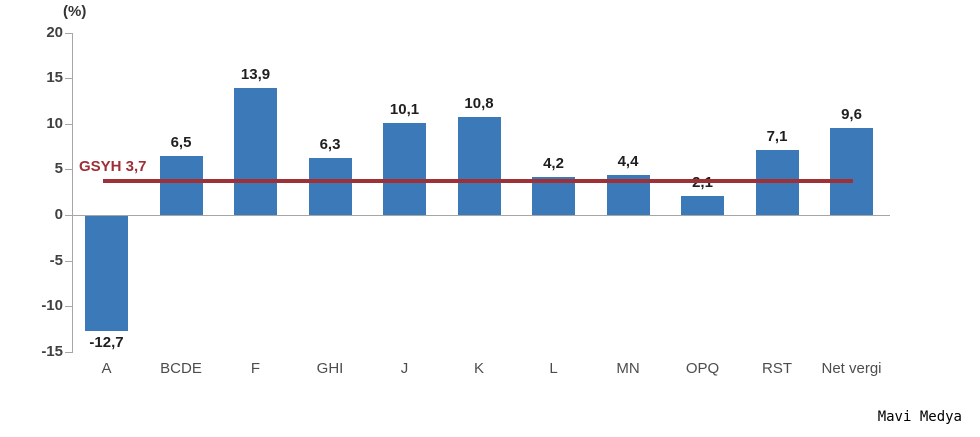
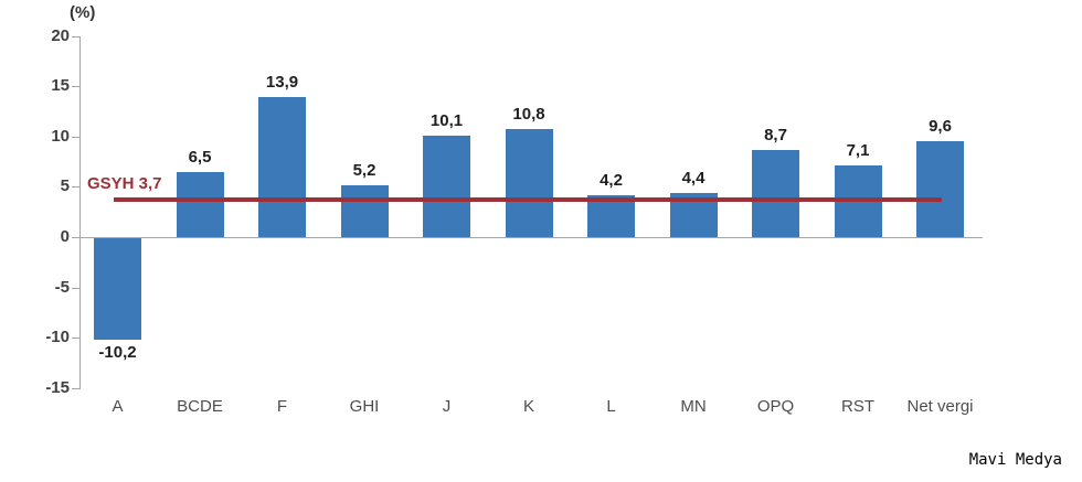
A: -12,7 -> -10,2
GHI: 6,3 -> 5,2
OPQ: 2,1 -> 8,7
